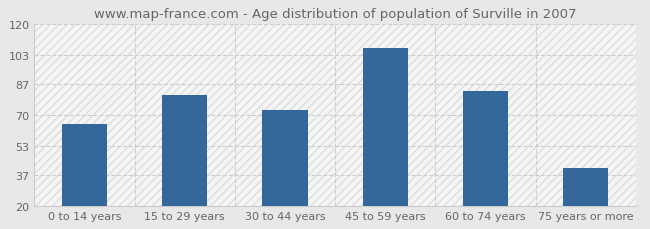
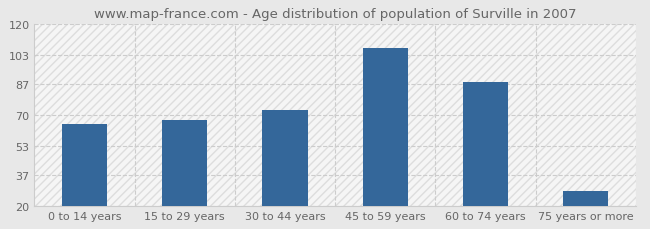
15 to 29 years: 81 -> 67
60 to 74 years: 83 -> 88
75 years or more: 41 -> 28
